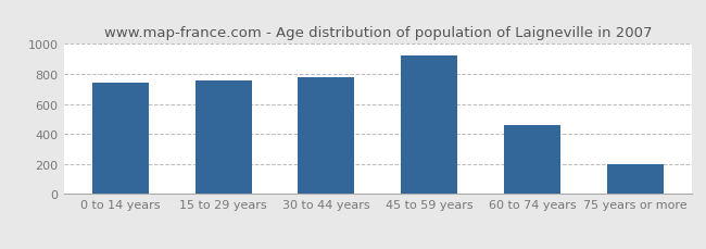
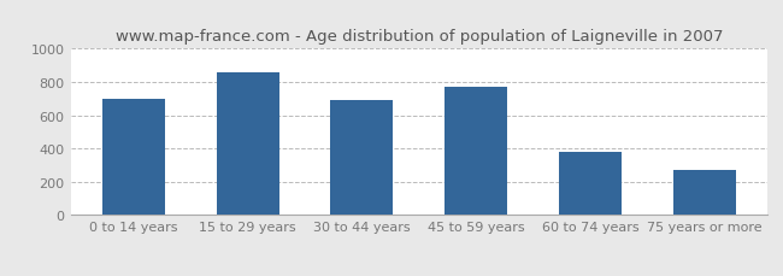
0 to 14 years: 740 -> 700
15 to 29 years: 760 -> 860
30 to 44 years: 780 -> 690
45 to 59 years: 920 -> 770
60 to 74 years: 460 -> 380
75 years or more: 200 -> 270
